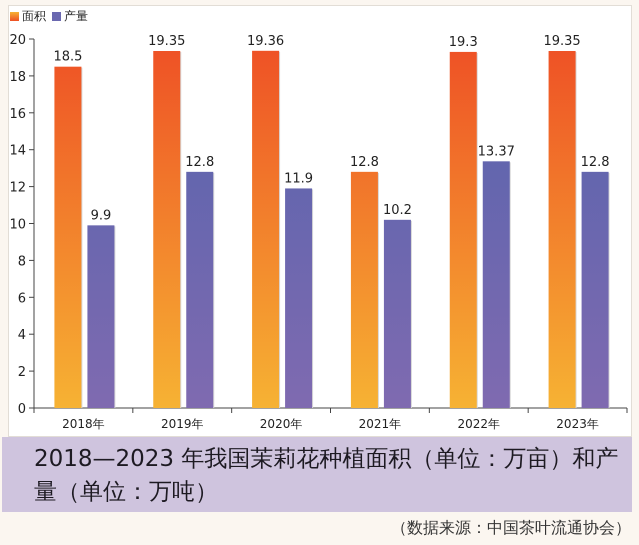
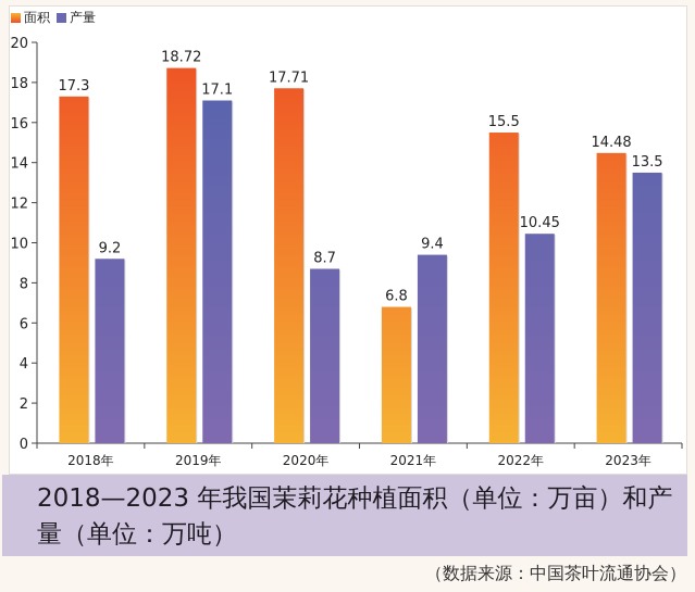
面积/2018年: 18.5 -> 17.3
产量/2018年: 9.9 -> 9.2
面积/2019年: 19.35 -> 18.72
产量/2019年: 12.8 -> 17.1
面积/2020年: 19.36 -> 17.71
产量/2020年: 11.9 -> 8.7
面积/2021年: 12.8 -> 6.8
产量/2021年: 10.2 -> 9.4
面积/2022年: 19.3 -> 15.5
产量/2022年: 13.37 -> 10.45
面积/2023年: 19.35 -> 14.48
产量/2023年: 12.8 -> 13.5
